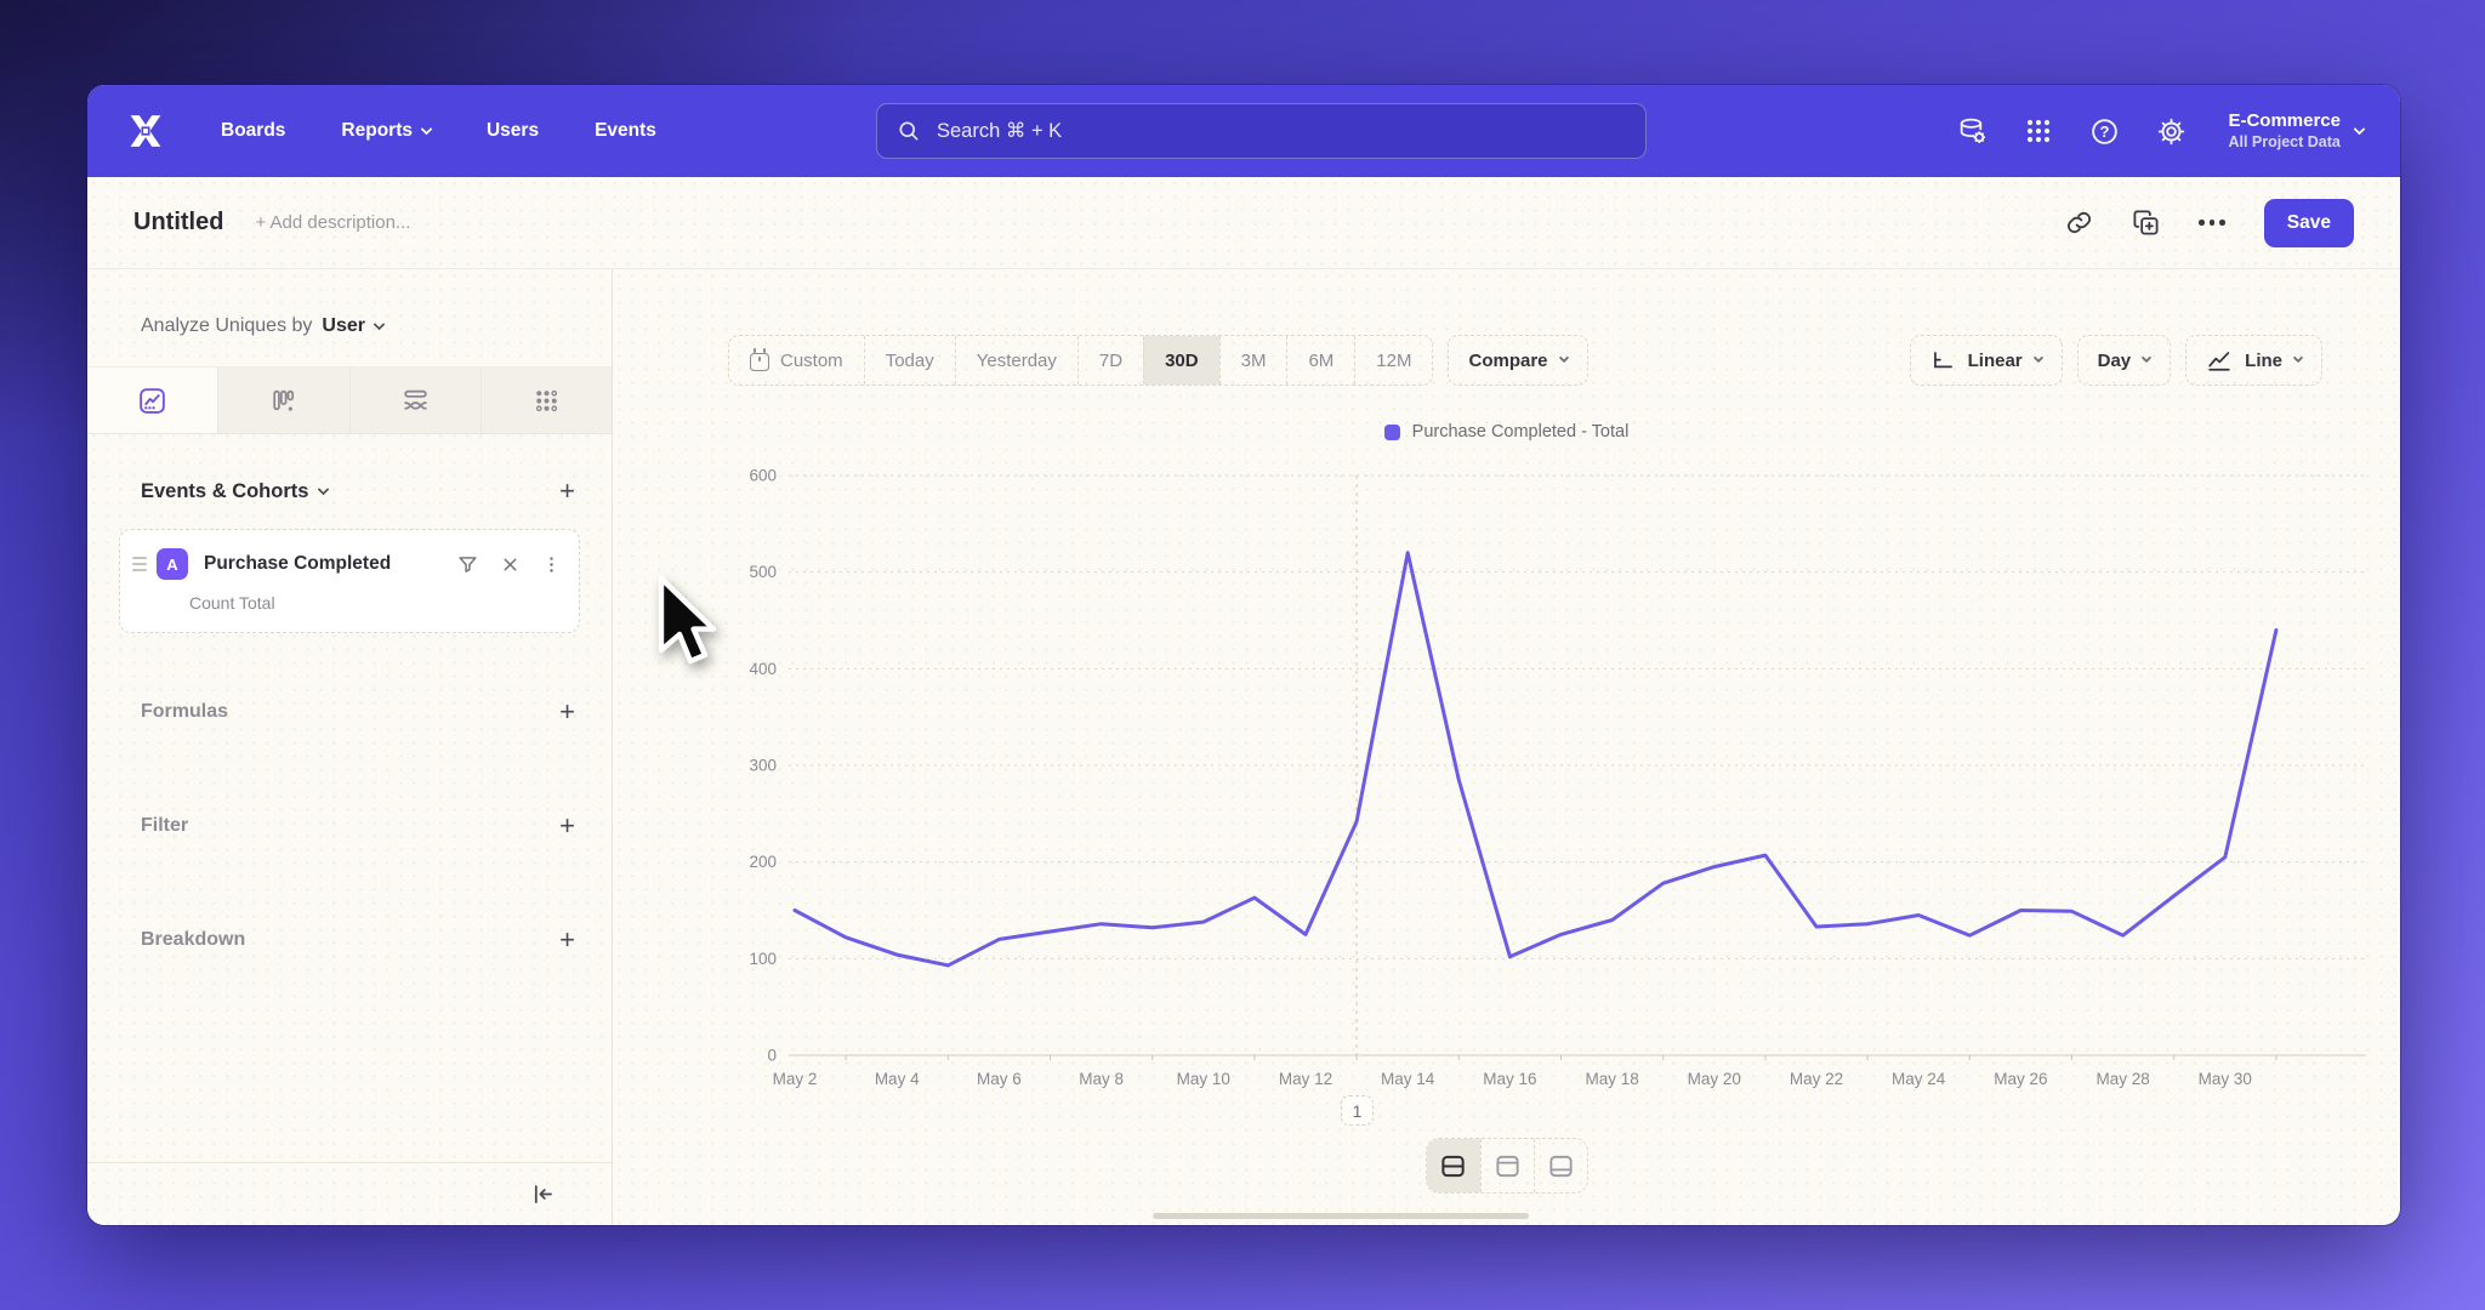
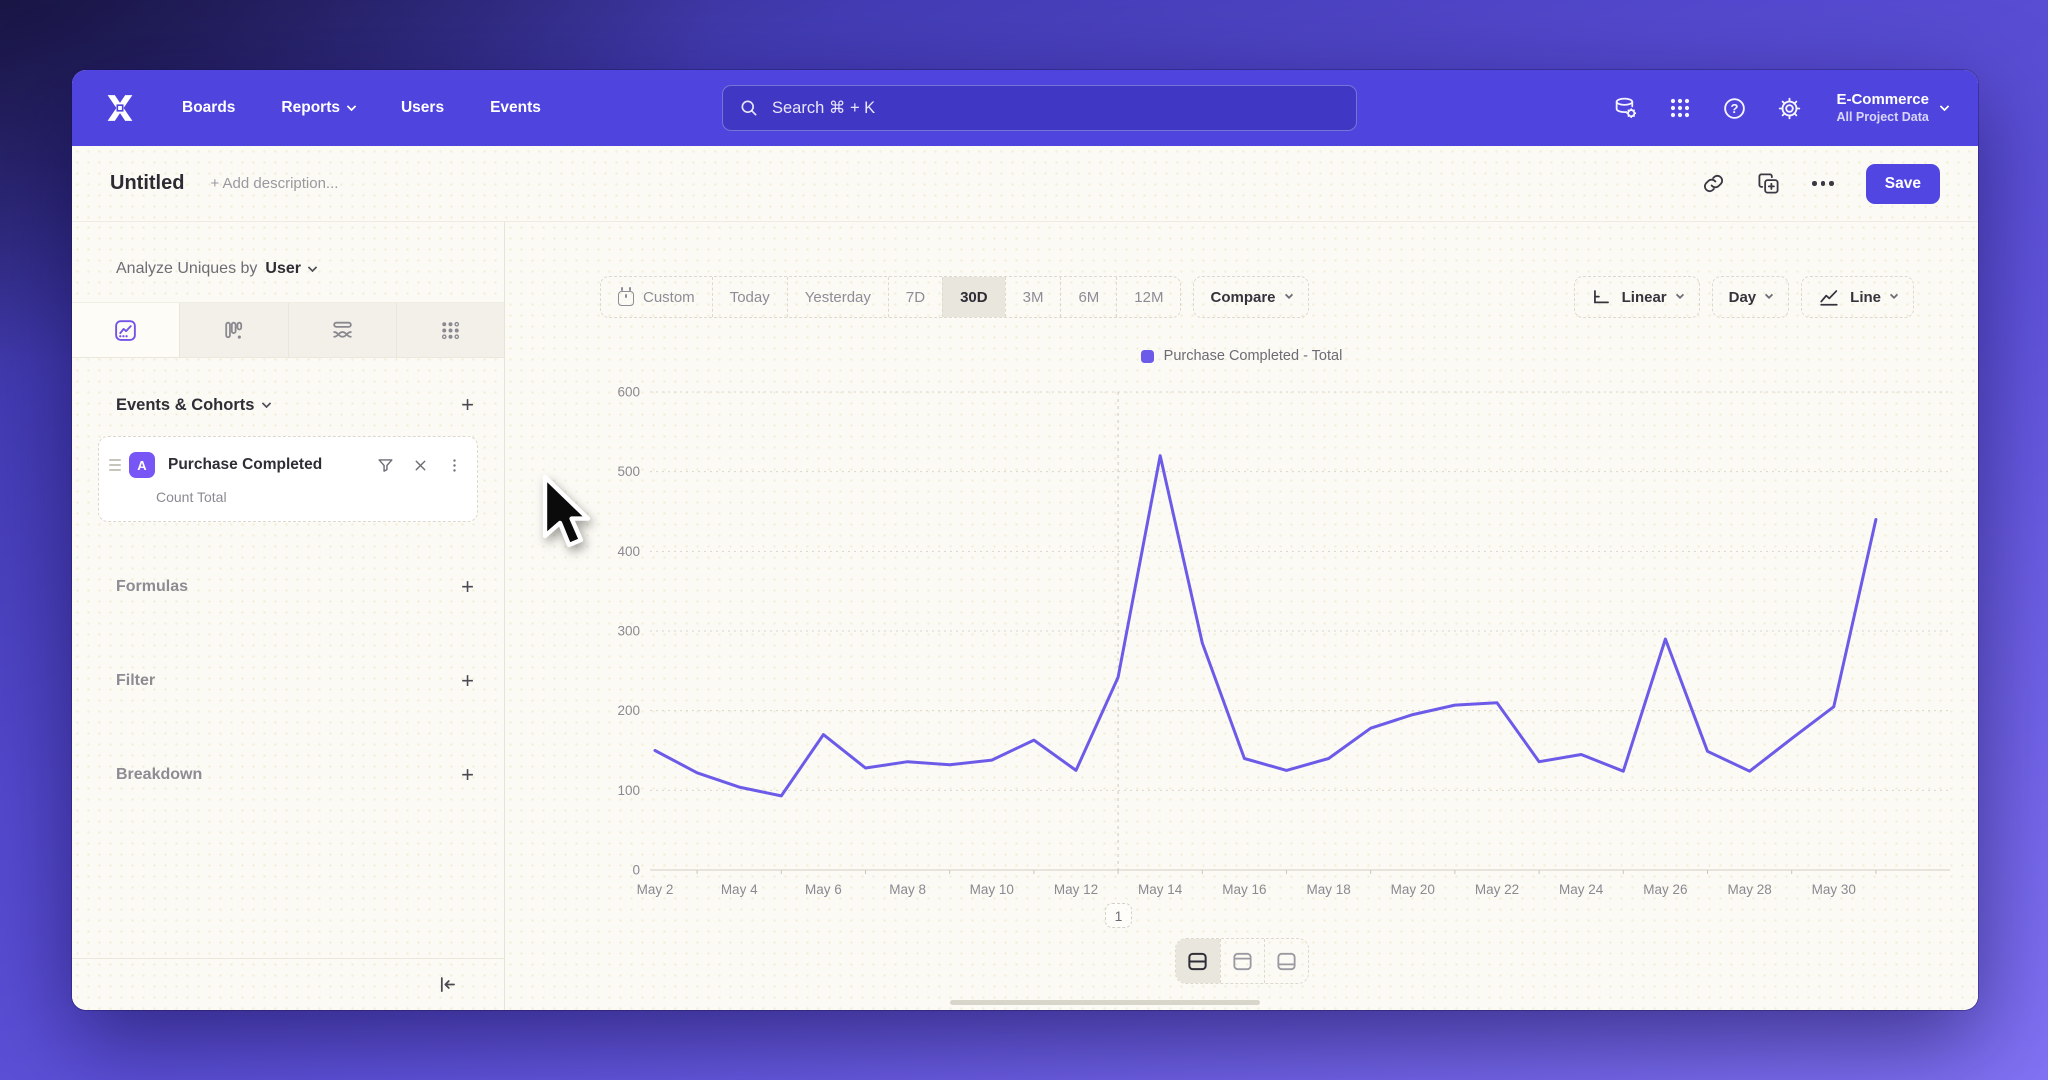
May 6: 120 -> 170
May 16: 100 -> 140
May 22: 130 -> 210
May 26: 150 -> 290
